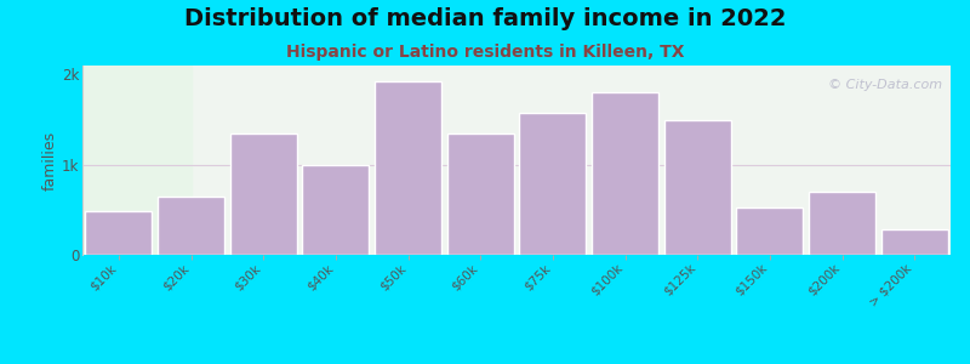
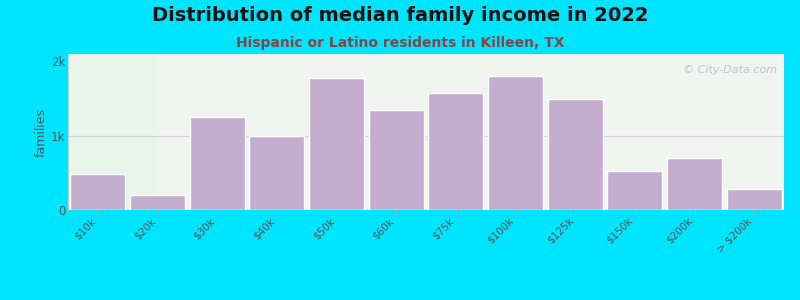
$20k: 0.64k -> 0.20k
$30k: 1.34k -> 1.25k
$50k: 1.92k -> 1.78k
